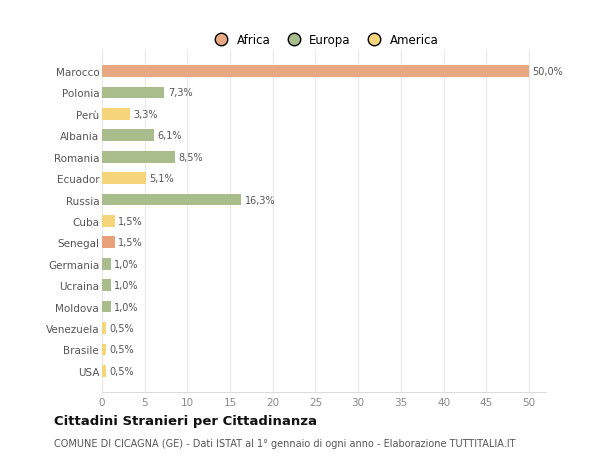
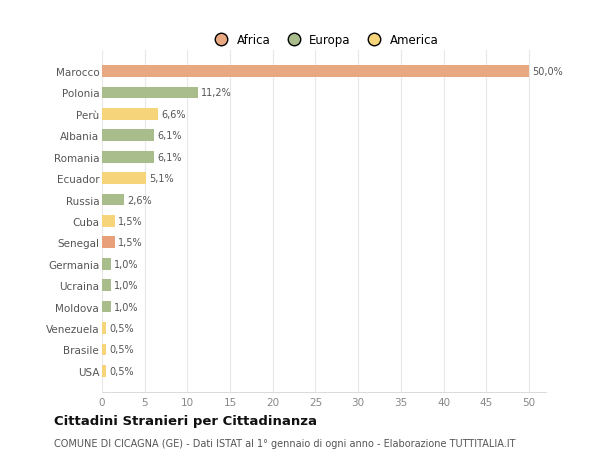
Polonia: 7,3% -> 11,2%
Perù: 3,3% -> 6,6%
Romania: 8,5% -> 6,1%
Russia: 16,3% -> 2,6%
